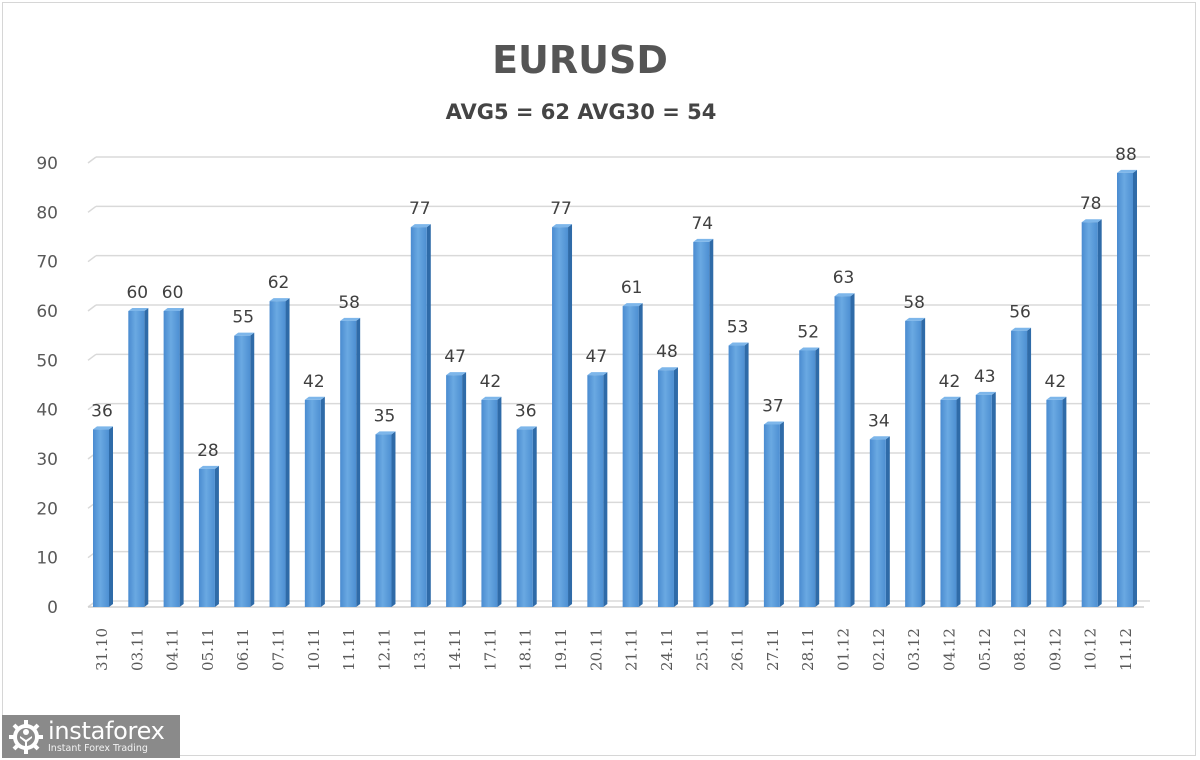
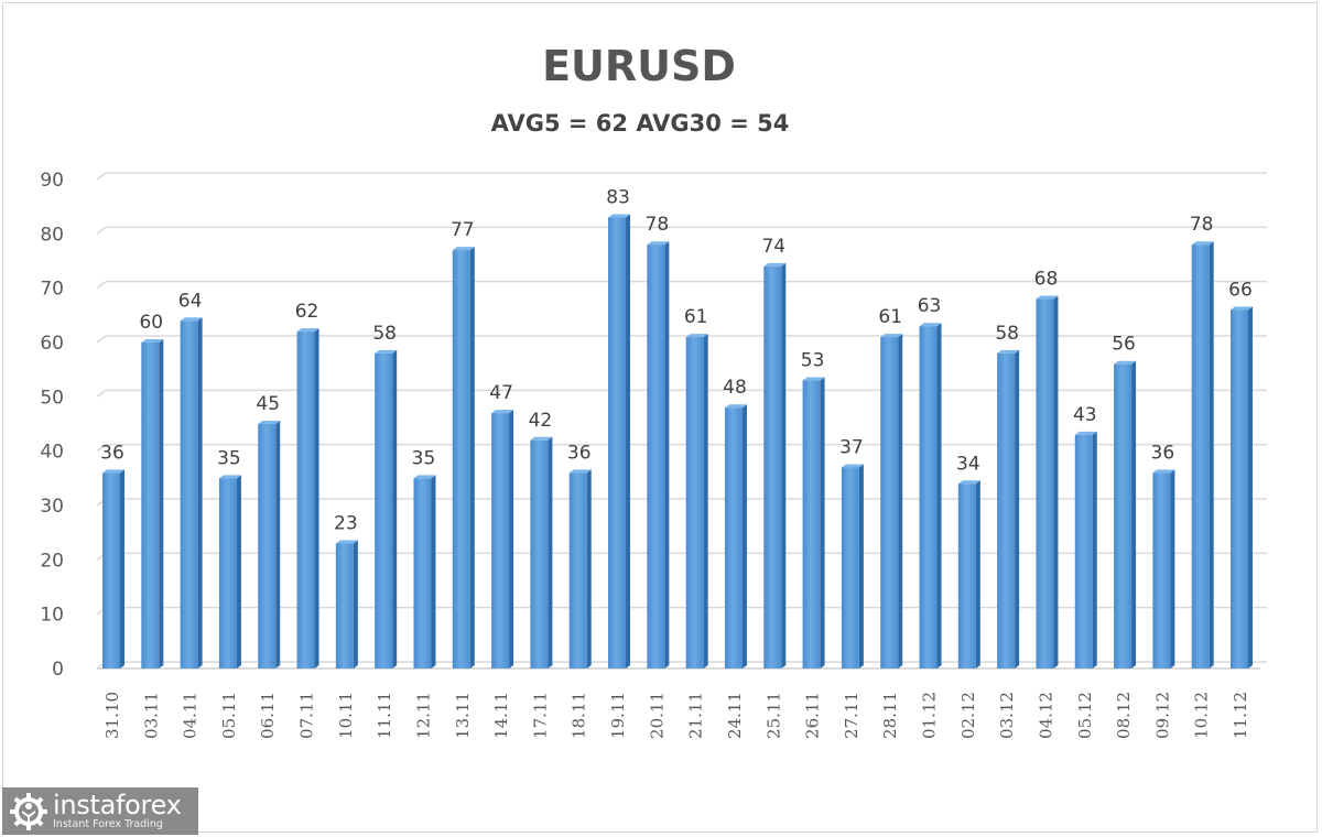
04.11: 60 -> 64
05.11: 28 -> 35
06.11: 55 -> 45
10.11: 42 -> 23
19.11: 77 -> 83
20.11: 47 -> 78
28.11: 52 -> 61
04.12: 42 -> 68
09.12: 42 -> 36
11.12: 88 -> 66
